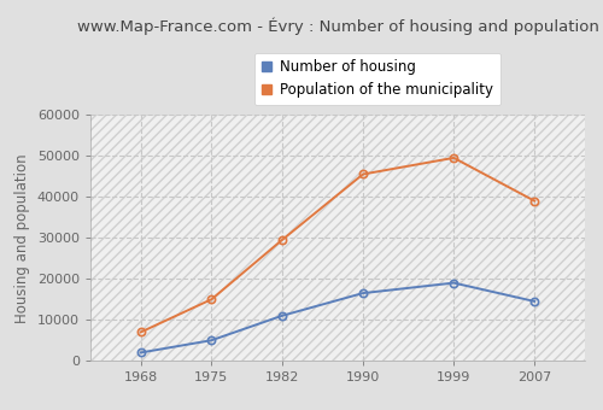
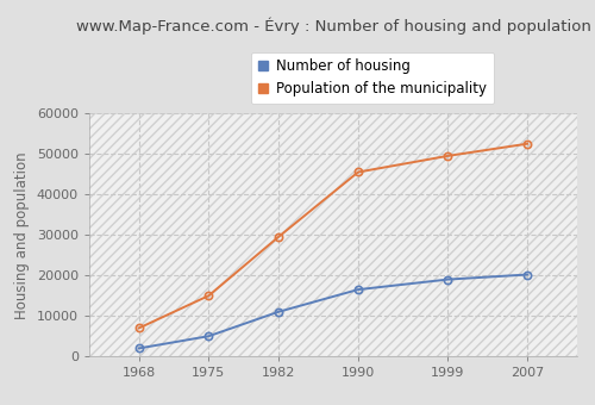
Number of housing/2007: 14500 -> 20200
Population of the municipality/2007: 39000 -> 52500
